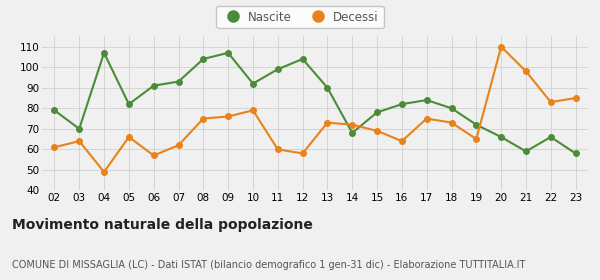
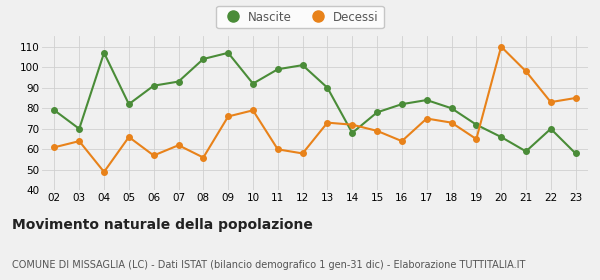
Decessi/08: 75 -> 56
Nascite/12: 104 -> 101
Nascite/22: 66 -> 70
